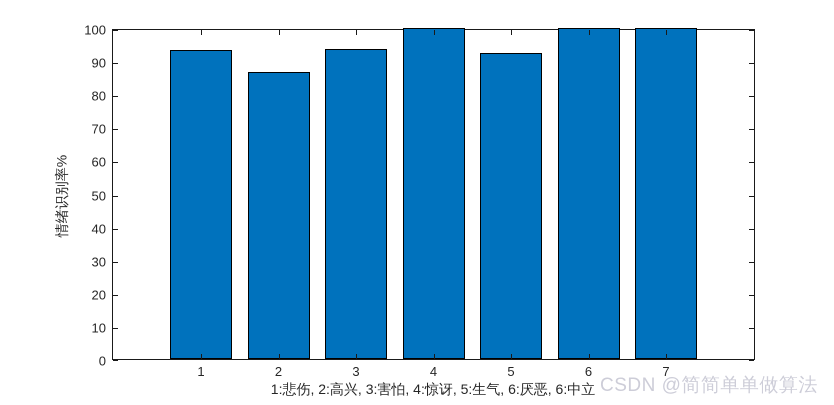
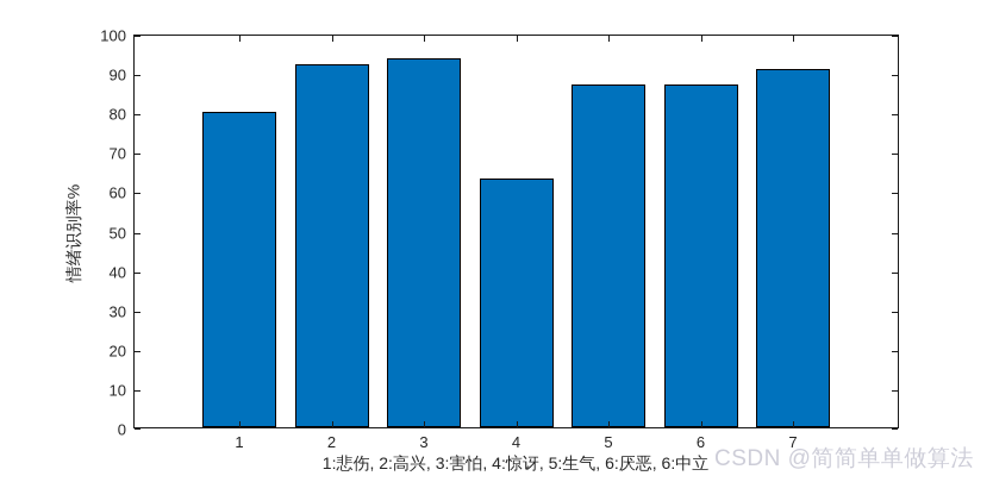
1: 93 -> 80
2: 87 -> 92
4: 100 -> 63
5: 92 -> 87
6: 100 -> 87
7: 100 -> 91
